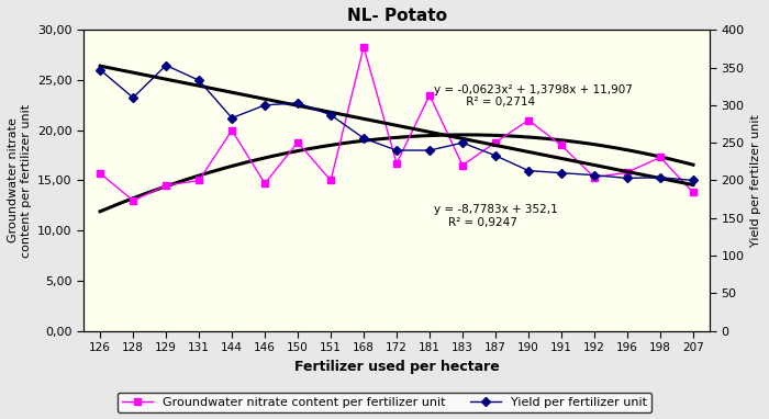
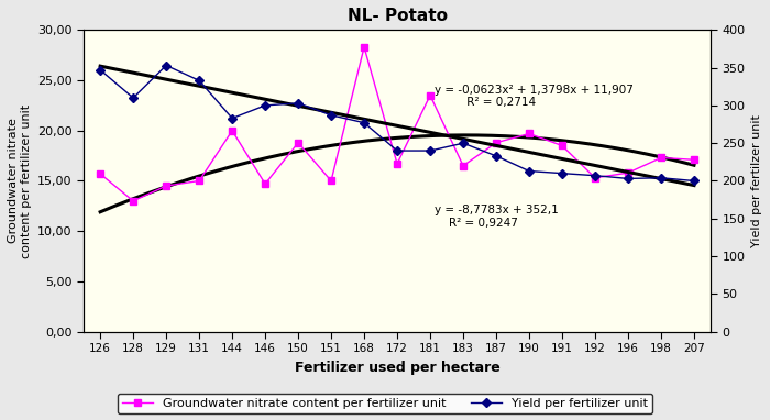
Yield per fertilizer unit/168: 256 -> 277
Groundwater nitrate content per fertilizer unit/190: 21,0 -> 19,7
Groundwater nitrate content per fertilizer unit/207: 13,8 -> 17,1
